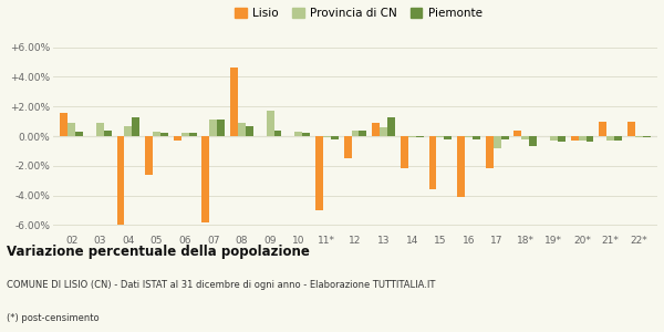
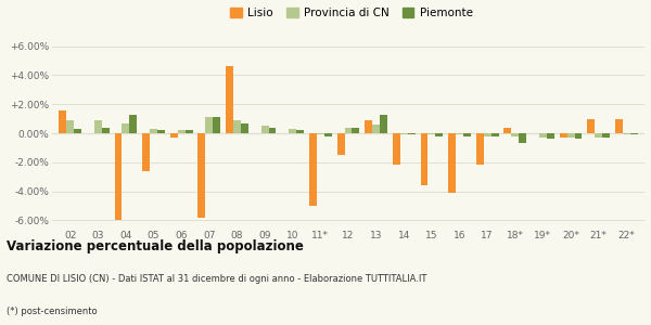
Provincia di CN/09: 1.7% -> 0.5%
Provincia di CN/17: -0.8% -> -0.2%
